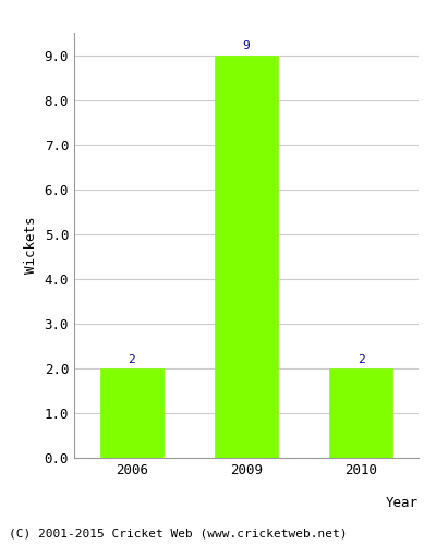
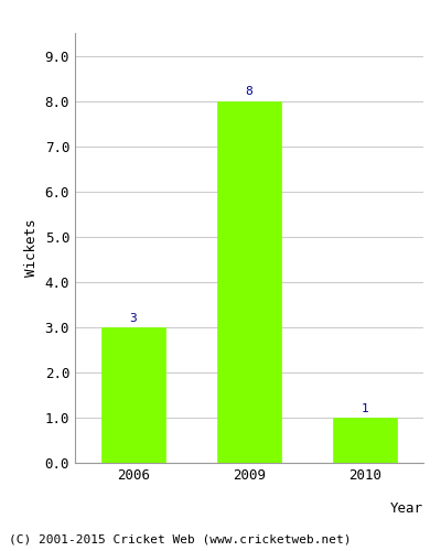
2006: 2 -> 3
2009: 9 -> 8
2010: 2 -> 1
